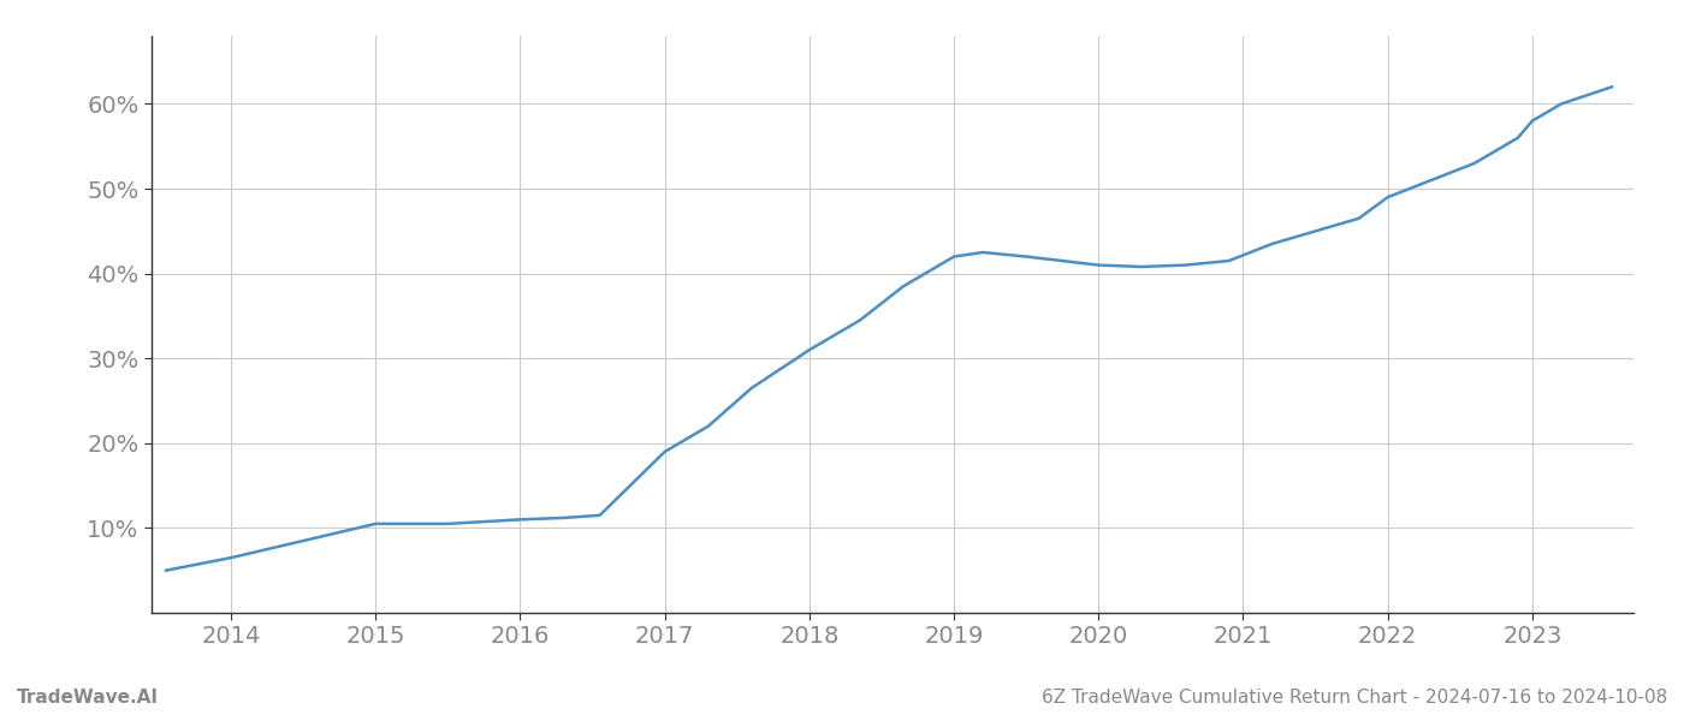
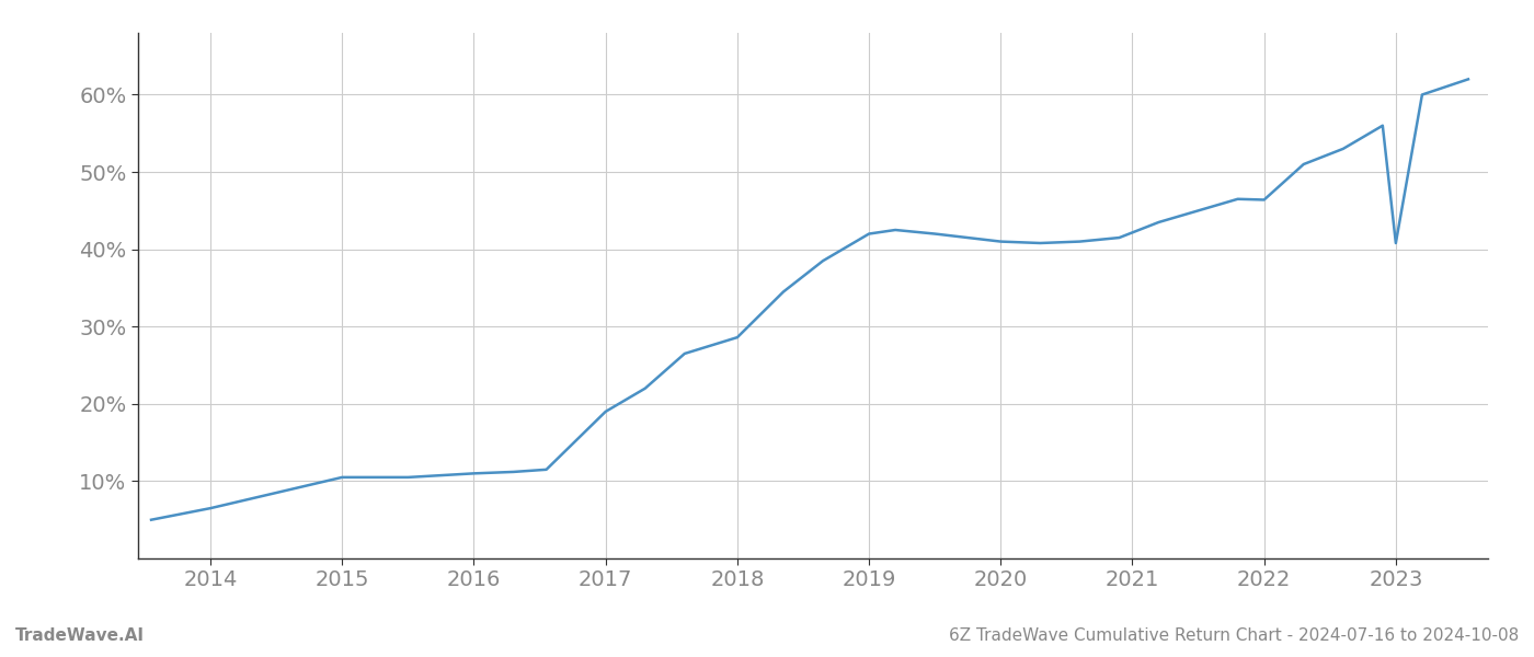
2018: 31.0% -> 28.6%
2022: 49.0% -> 46.4%
2023: 58.0% -> 40.8%
